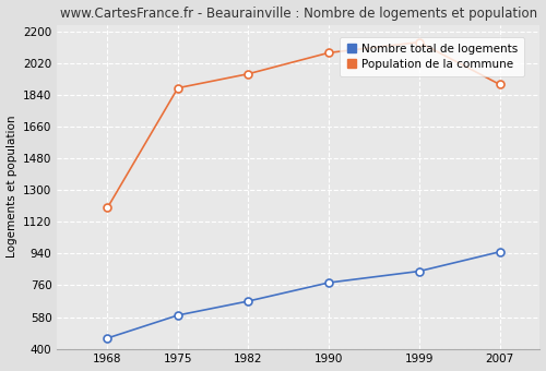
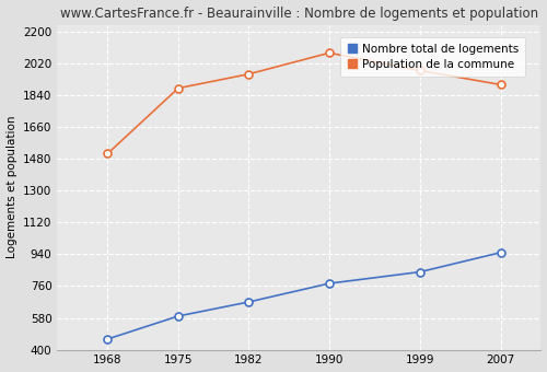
Population de la commune/1968: 1200 -> 1510
Population de la commune/1999: 2140 -> 1980
